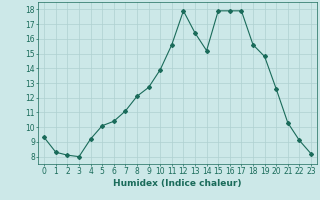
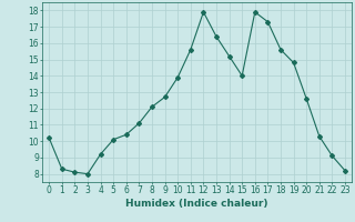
0: 9.3 -> 10.2
15: 17.9 -> 14.0
17: 17.9 -> 17.3
